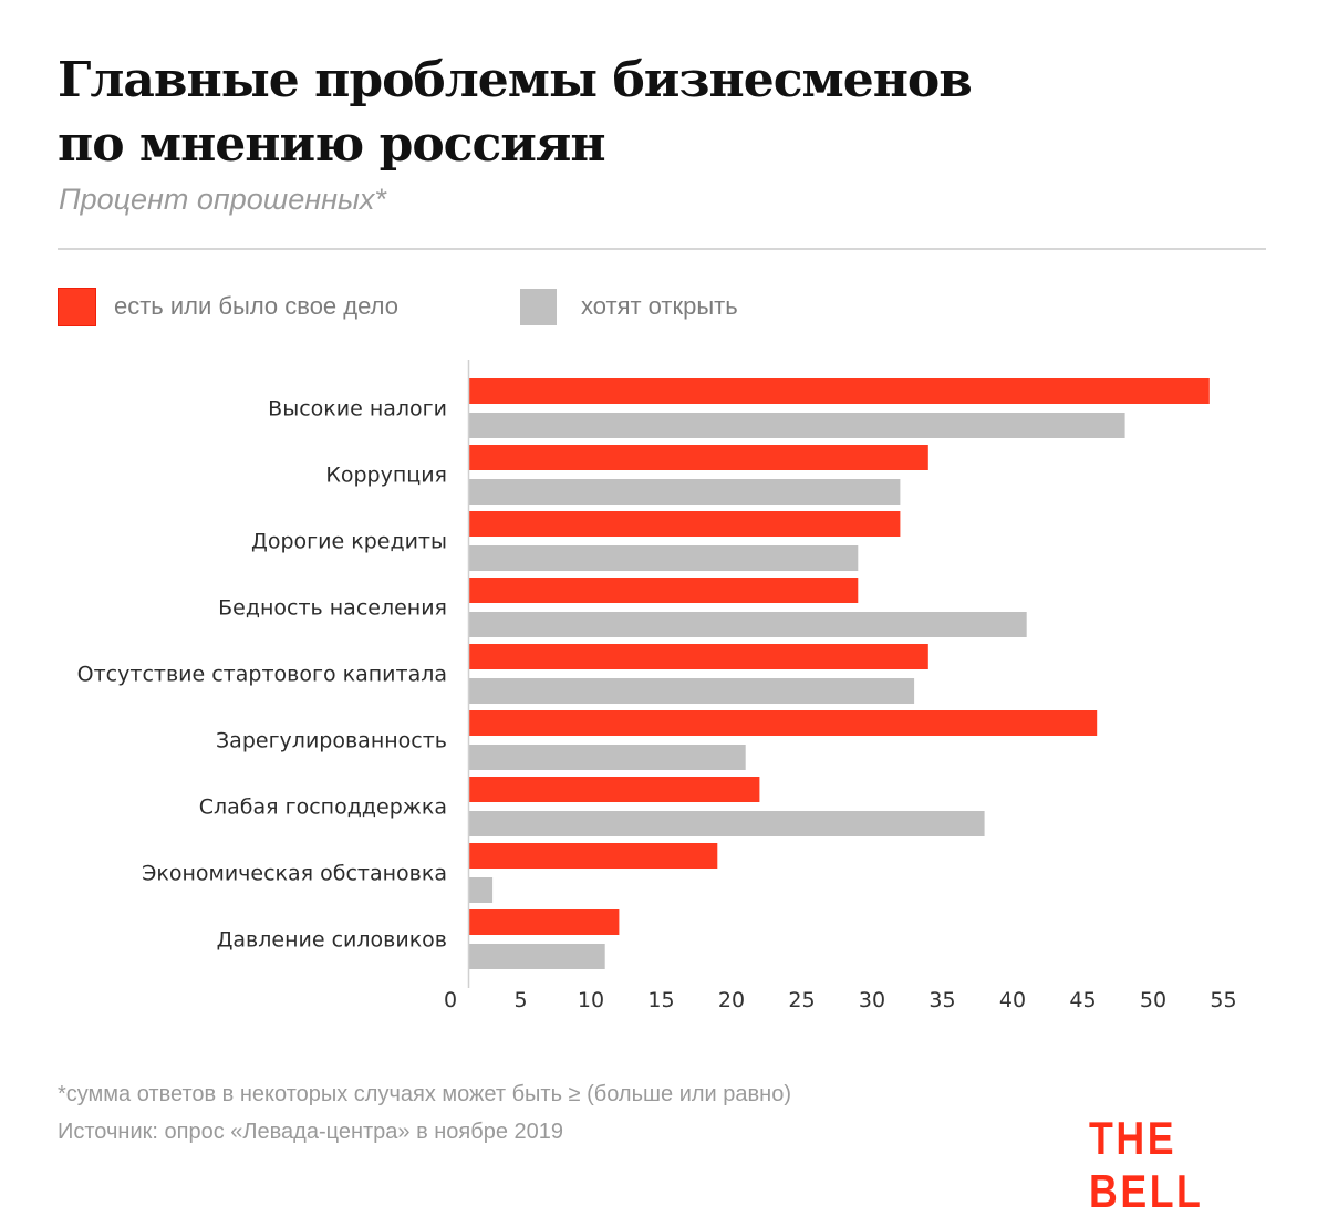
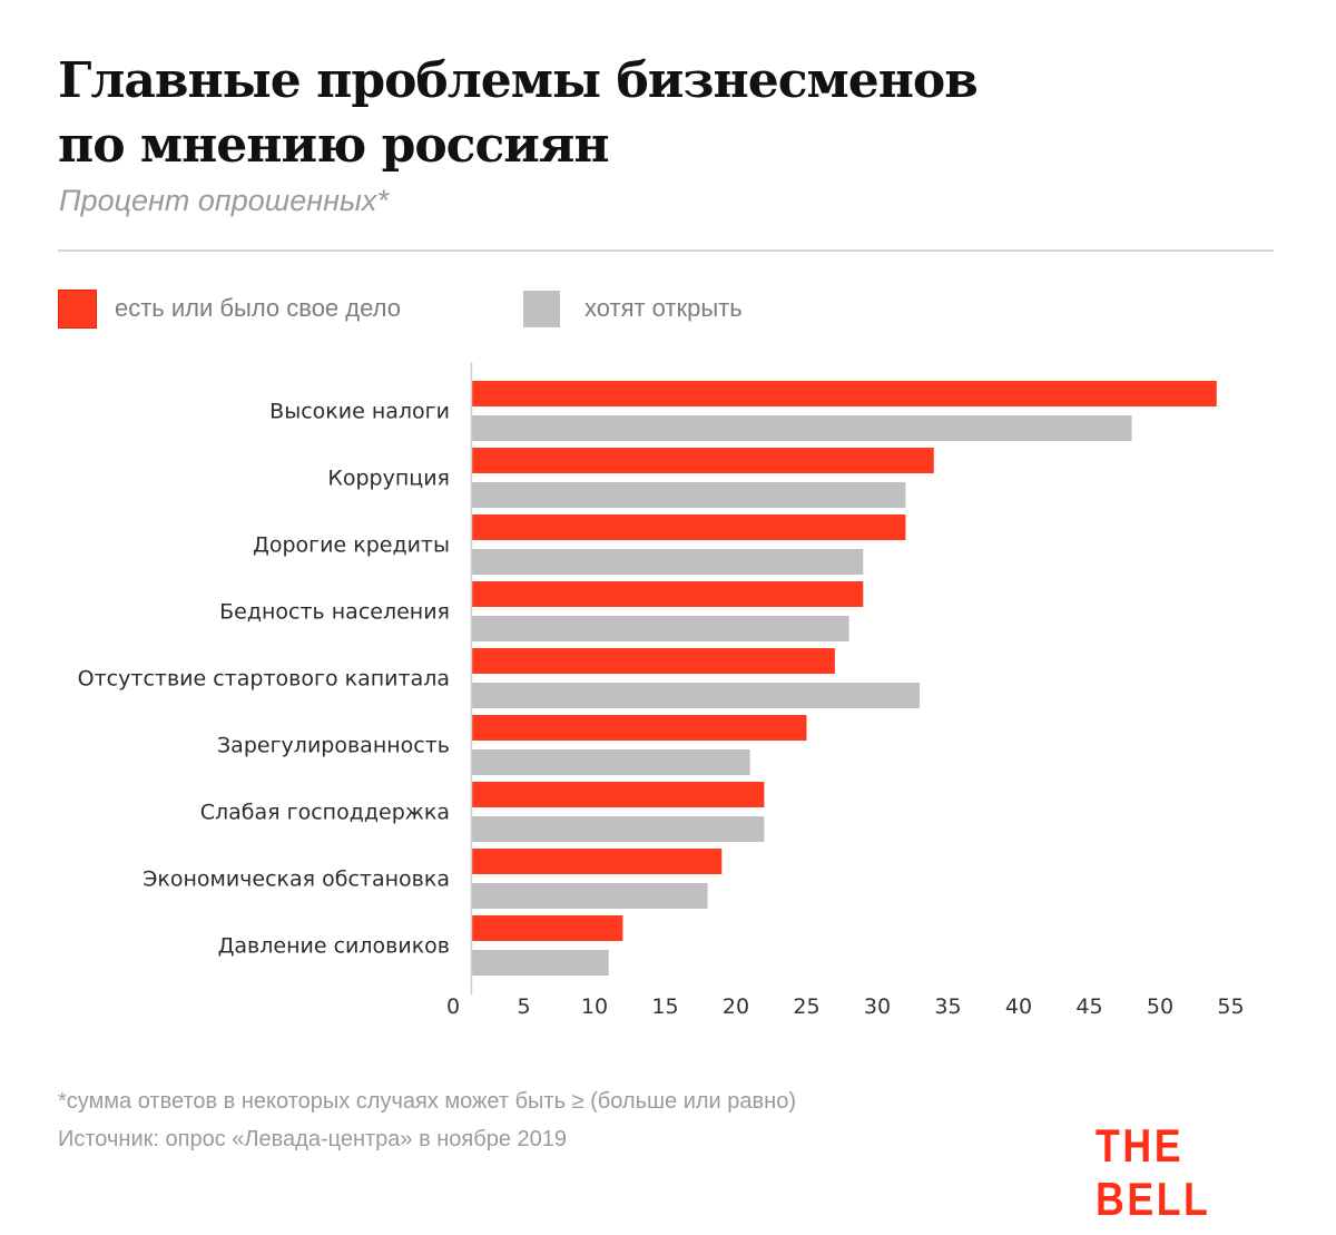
хотят открыть/Бедность населения: 41 -> 28
есть или было свое дело/Отсутствие стартового капитала: 34 -> 27
есть или было свое дело/Зарегулированность: 46 -> 25
хотят открыть/Слабая господдержка: 38 -> 22
хотят открыть/Экономическая обстановка: 3 -> 18
